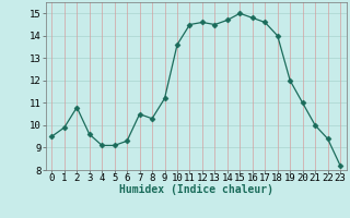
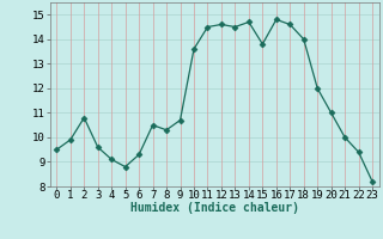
5: 9.1 -> 8.8
9: 11.2 -> 10.7
15: 15.0 -> 13.8
